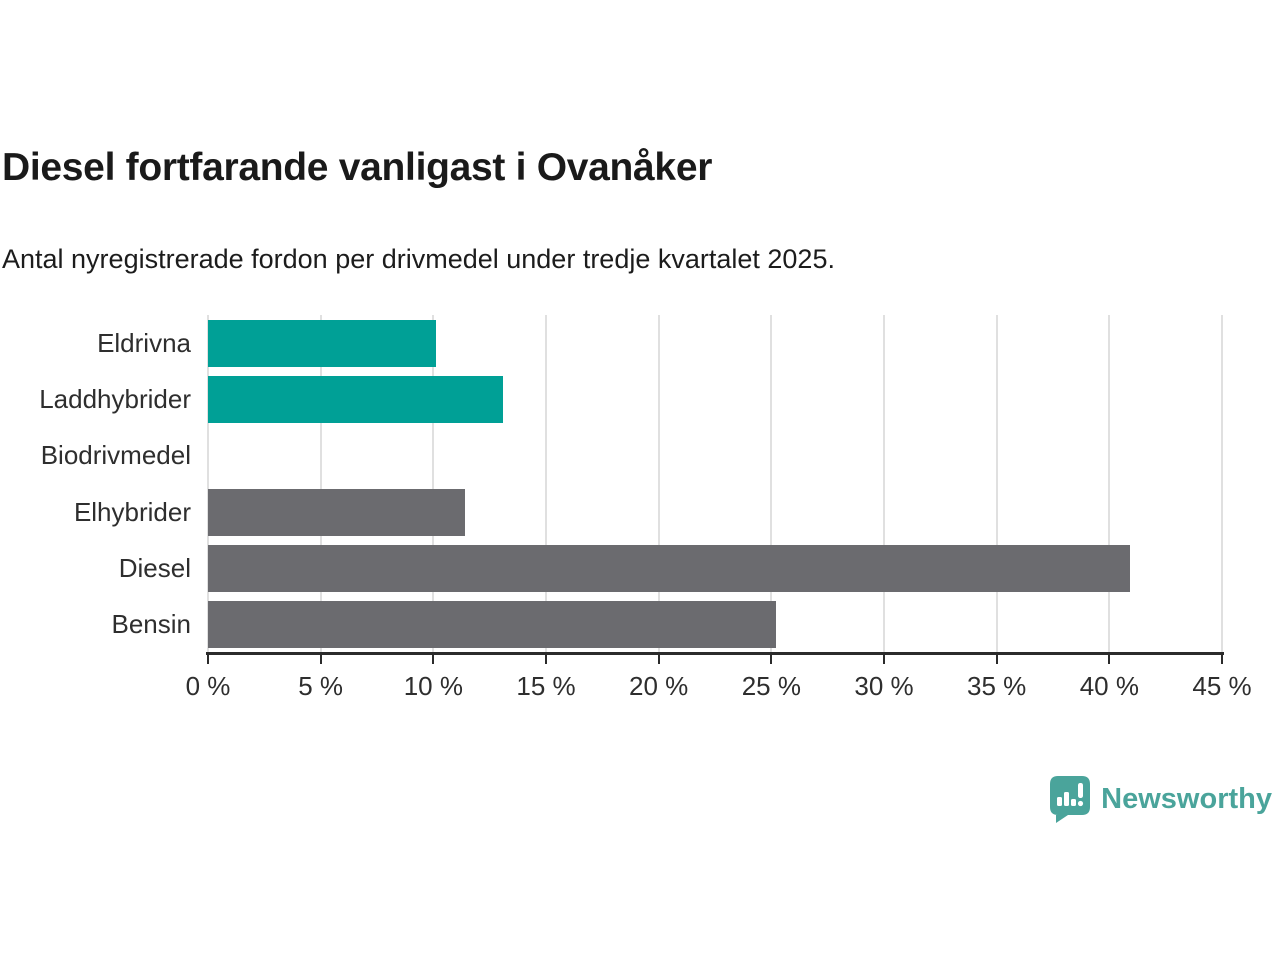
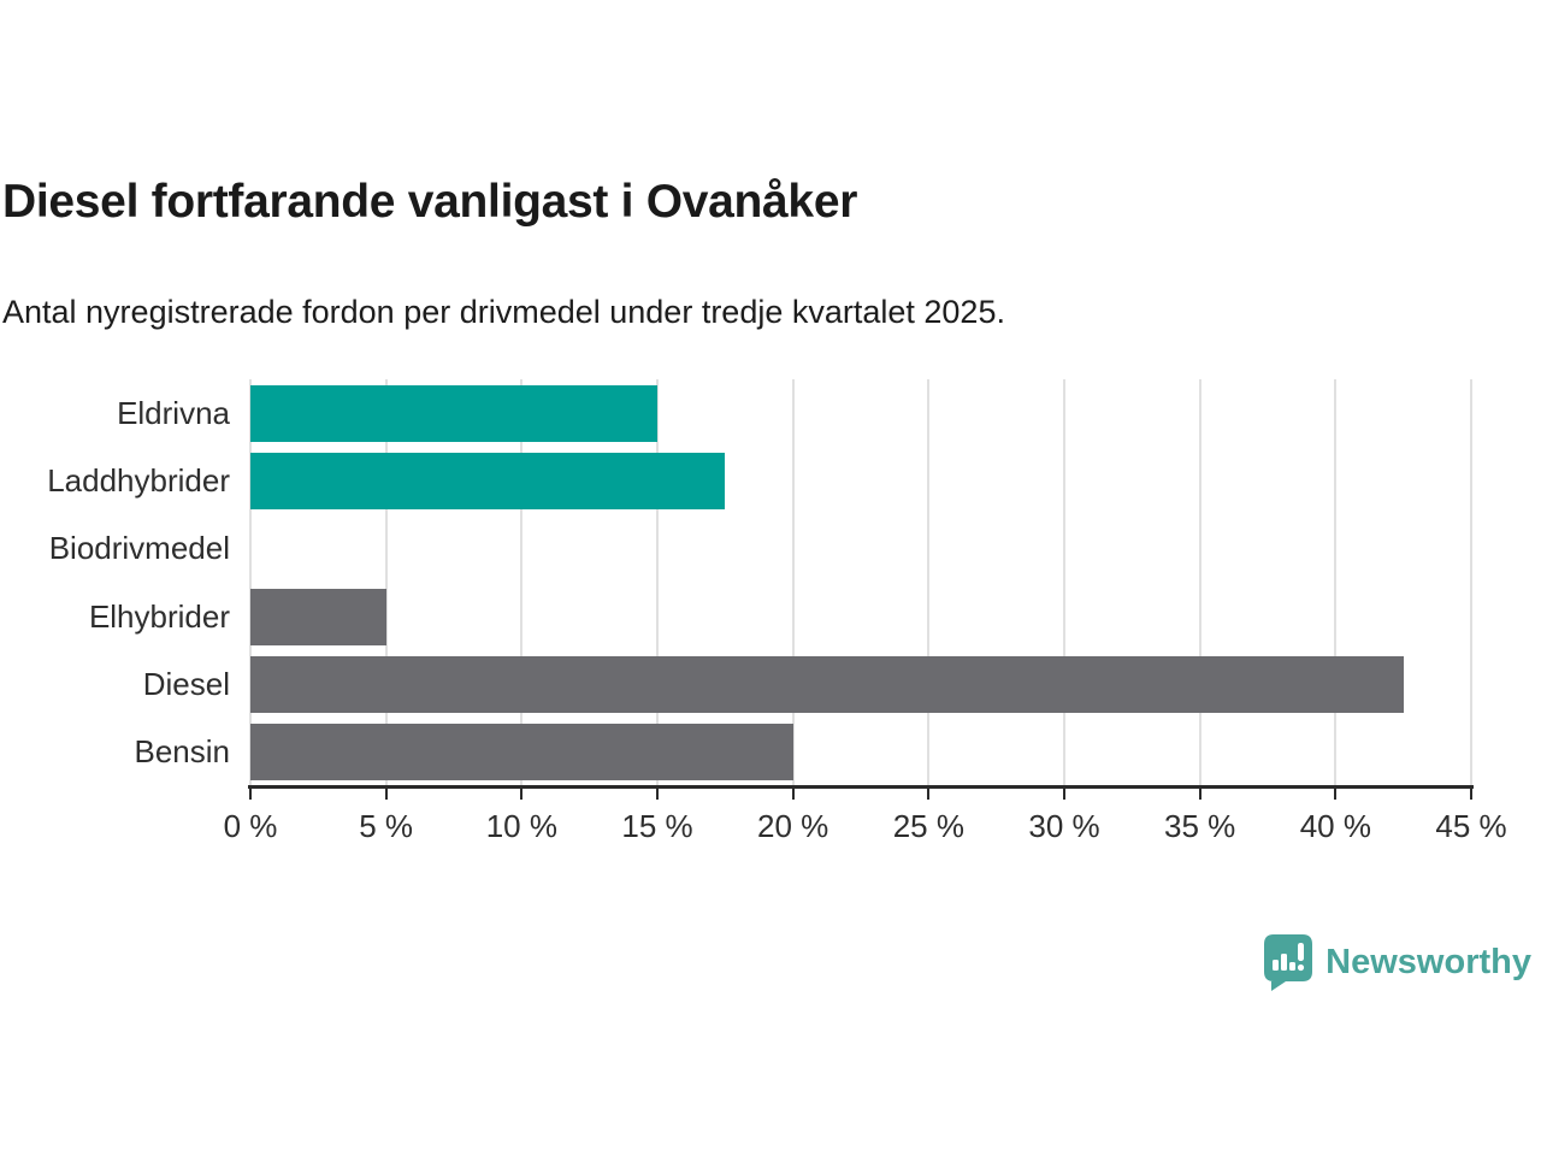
Eldrivna: 10.1% -> 15.0%
Laddhybrider: 13.1% -> 17.5%
Elhybrider: 11.4% -> 5.0%
Diesel: 40.9% -> 42.5%
Bensin: 25.2% -> 20.0%
